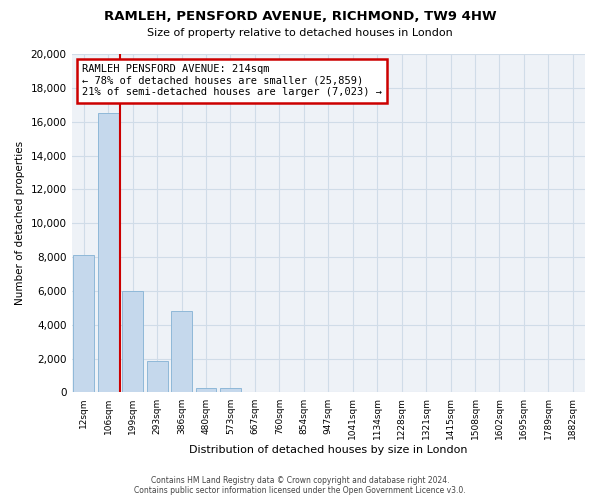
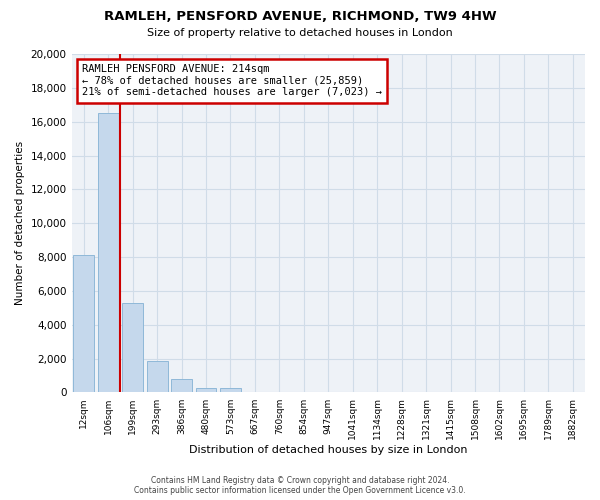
199sqm: 6,000 -> 5,300
386sqm: 4,800 -> 800
